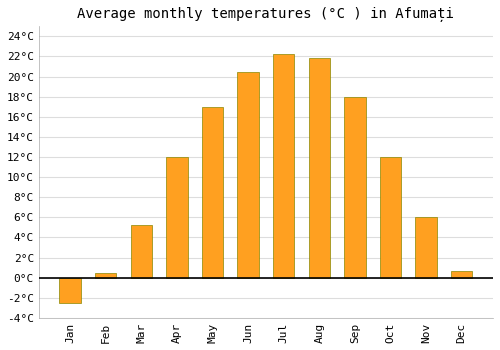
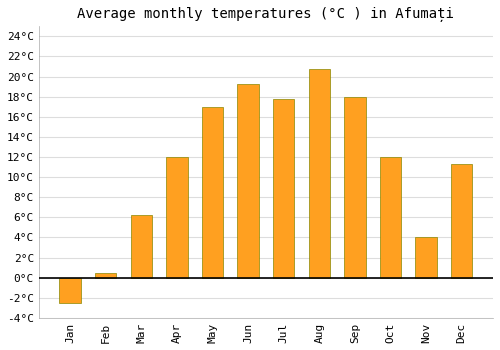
Mar: 5.2°C -> 6.2°C
Jun: 20.5°C -> 19.3°C
Jul: 22.2°C -> 17.8°C
Aug: 21.8°C -> 20.8°C
Nov: 6.0°C -> 4.0°C
Dec: 0.7°C -> 11.3°C
